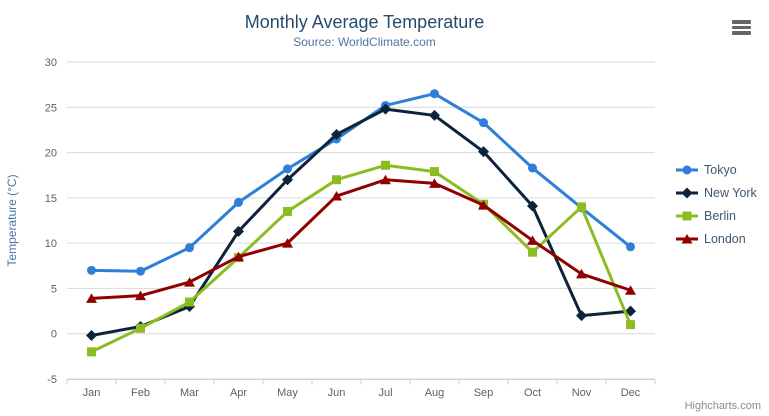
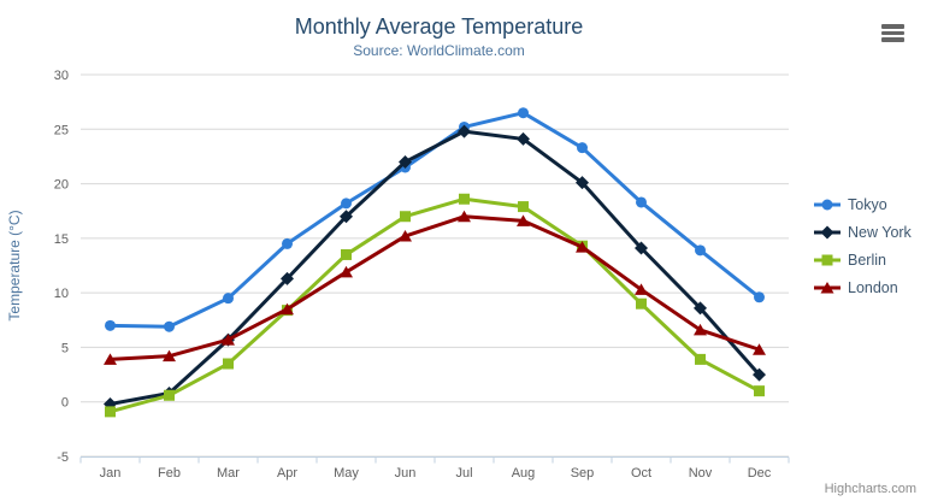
Berlin/Jan: -2 -> -1
New York/Mar: 3 -> 6
London/May: 10 -> 12
New York/Nov: 2 -> 9
Berlin/Nov: 14 -> 4
